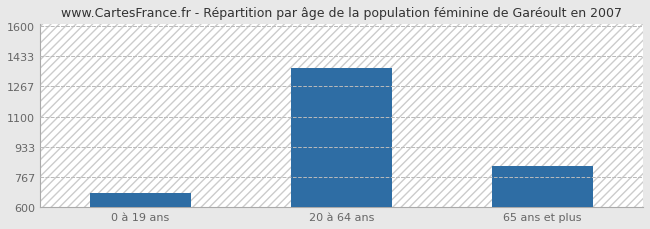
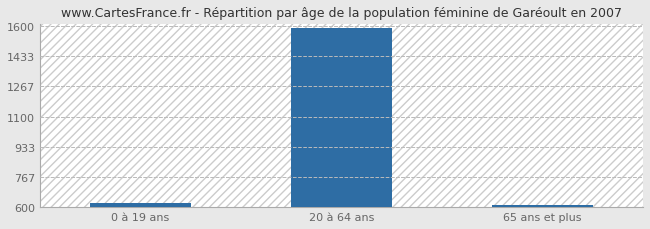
0 à 19 ans: 680 -> 620
20 à 64 ans: 1370 -> 1590
65 ans et plus: 830 -> 610
